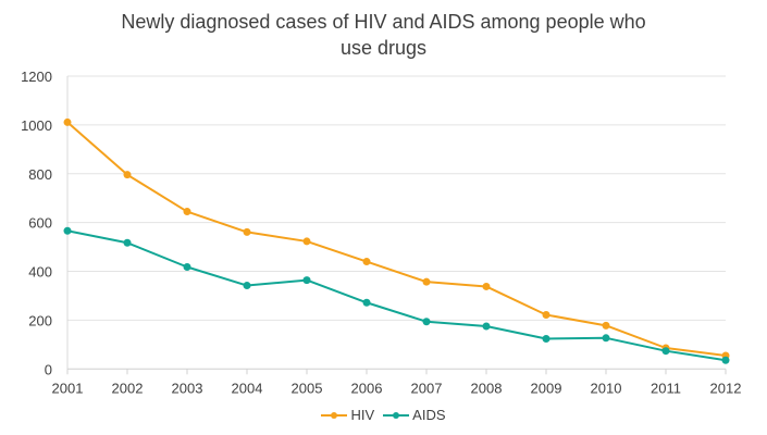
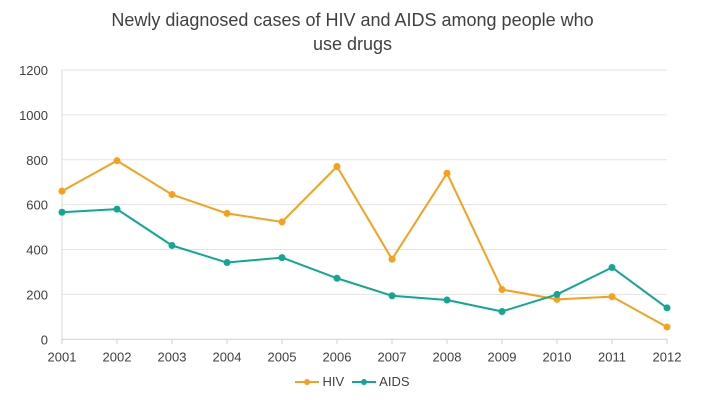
HIV/2001: 1010 -> 660
AIDS/2002: 520 -> 580
HIV/2006: 440 -> 770
HIV/2008: 340 -> 740
AIDS/2010: 130 -> 200
HIV/2011: 90 -> 190
AIDS/2011: 70 -> 320
AIDS/2012: 40 -> 140
